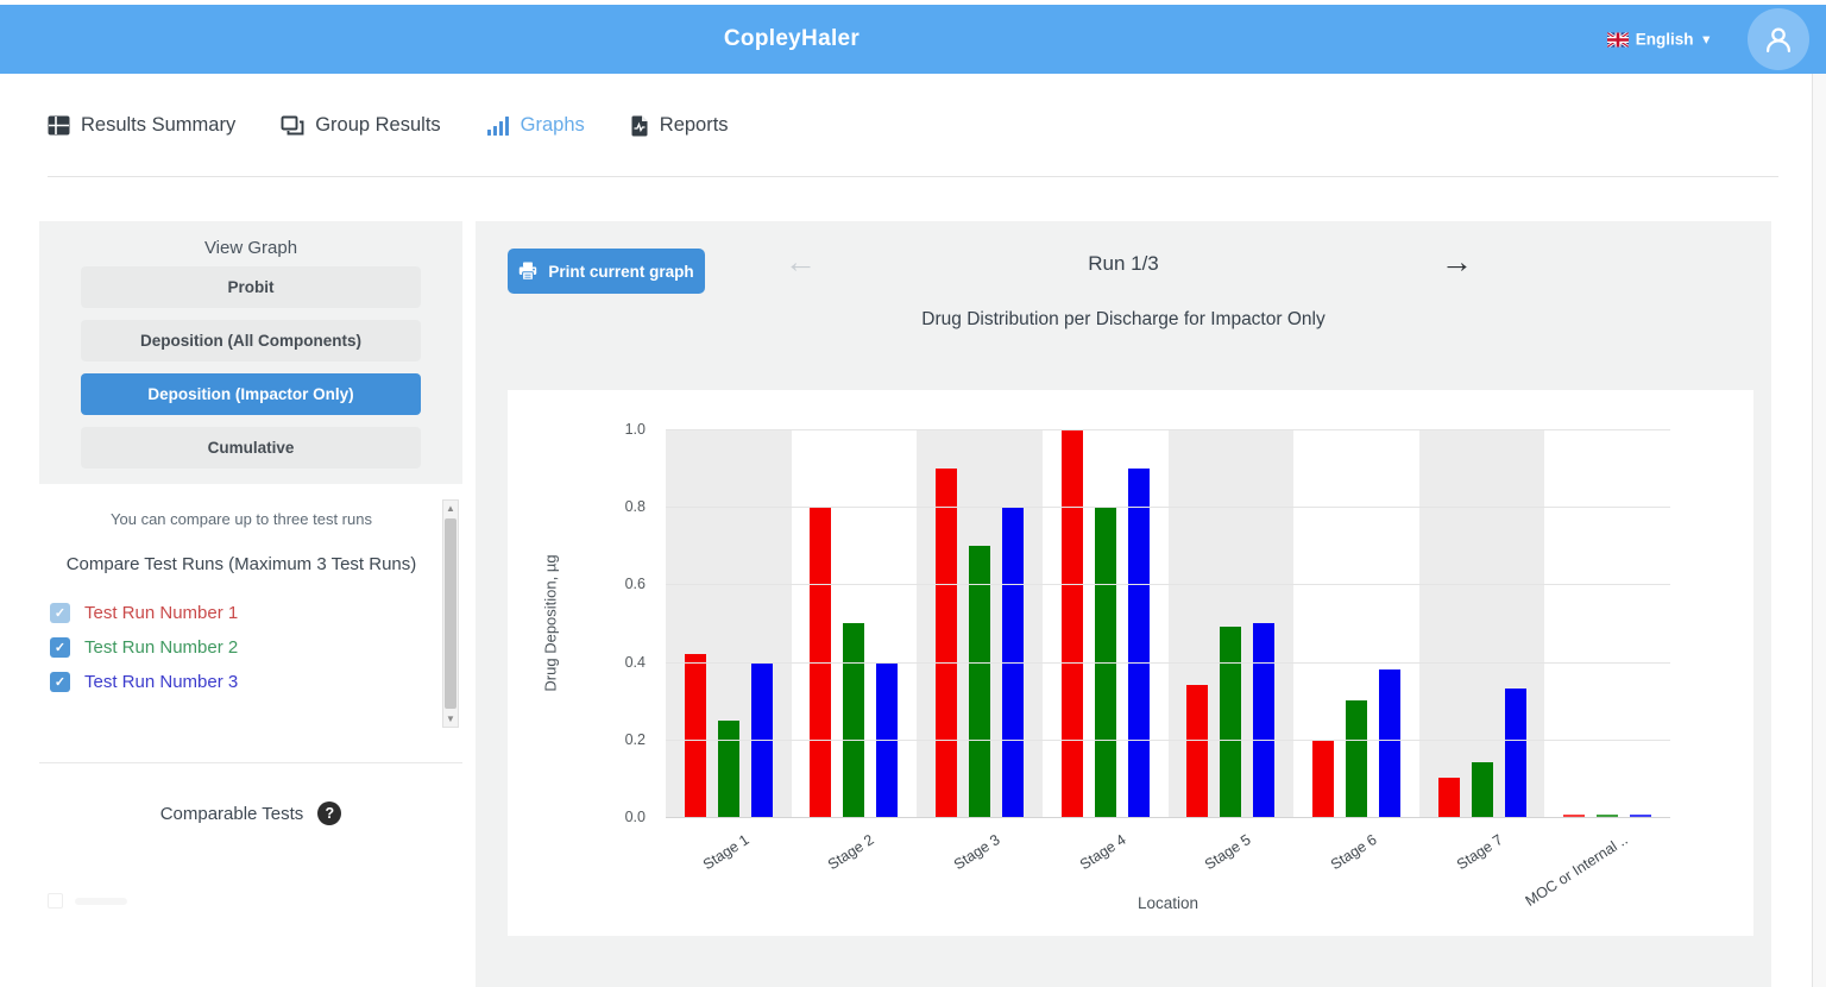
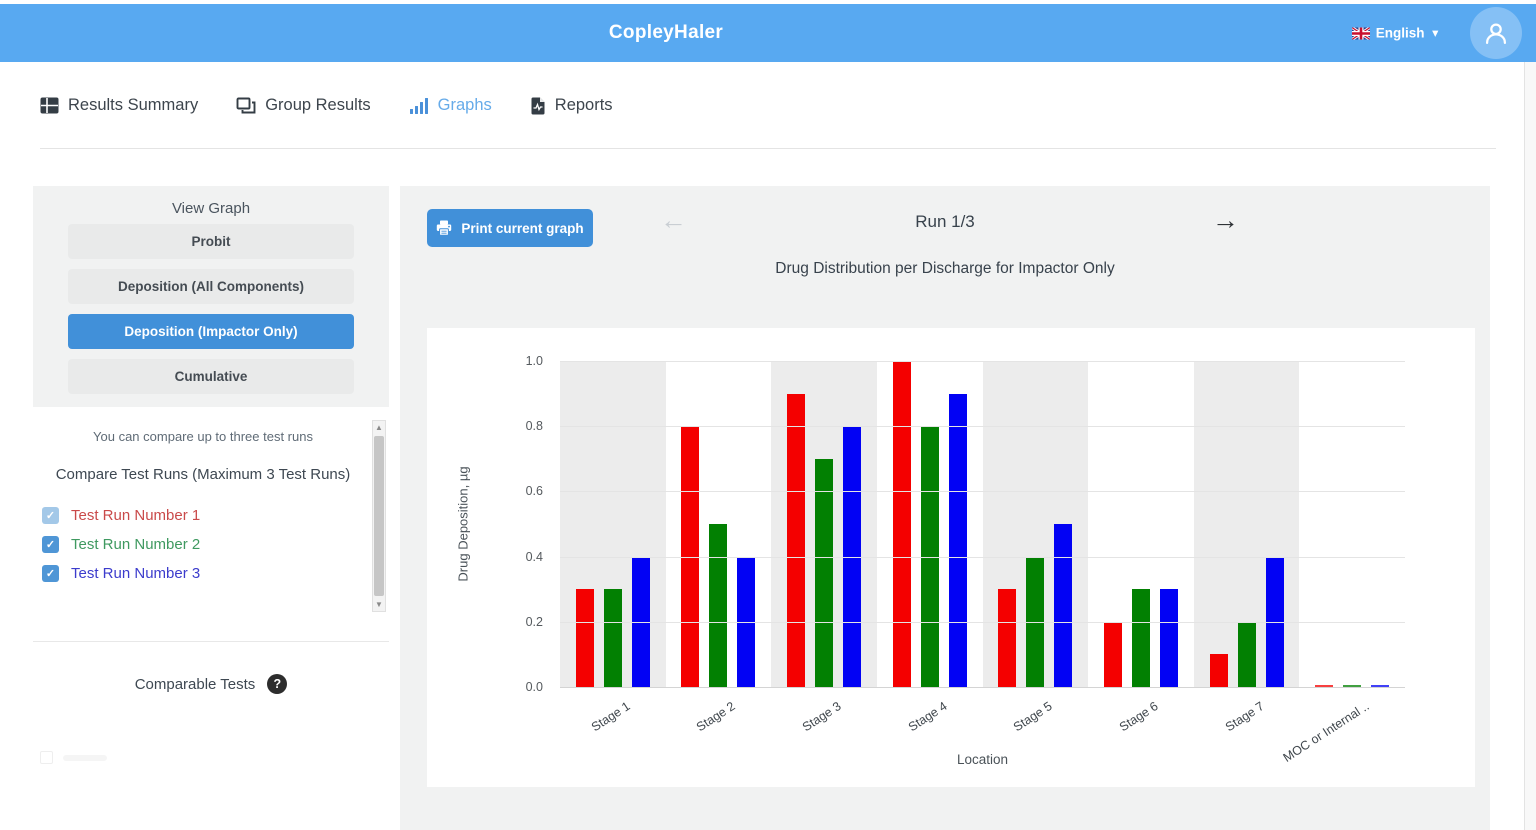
Test Run Number 1/Stage 1: 0.42 -> 0.30
Test Run Number 2/Stage 1: 0.25 -> 0.30
Test Run Number 1/Stage 5: 0.34 -> 0.30
Test Run Number 2/Stage 5: 0.49 -> 0.40
Test Run Number 3/Stage 6: 0.38 -> 0.30
Test Run Number 2/Stage 7: 0.14 -> 0.20
Test Run Number 3/Stage 7: 0.33 -> 0.40
